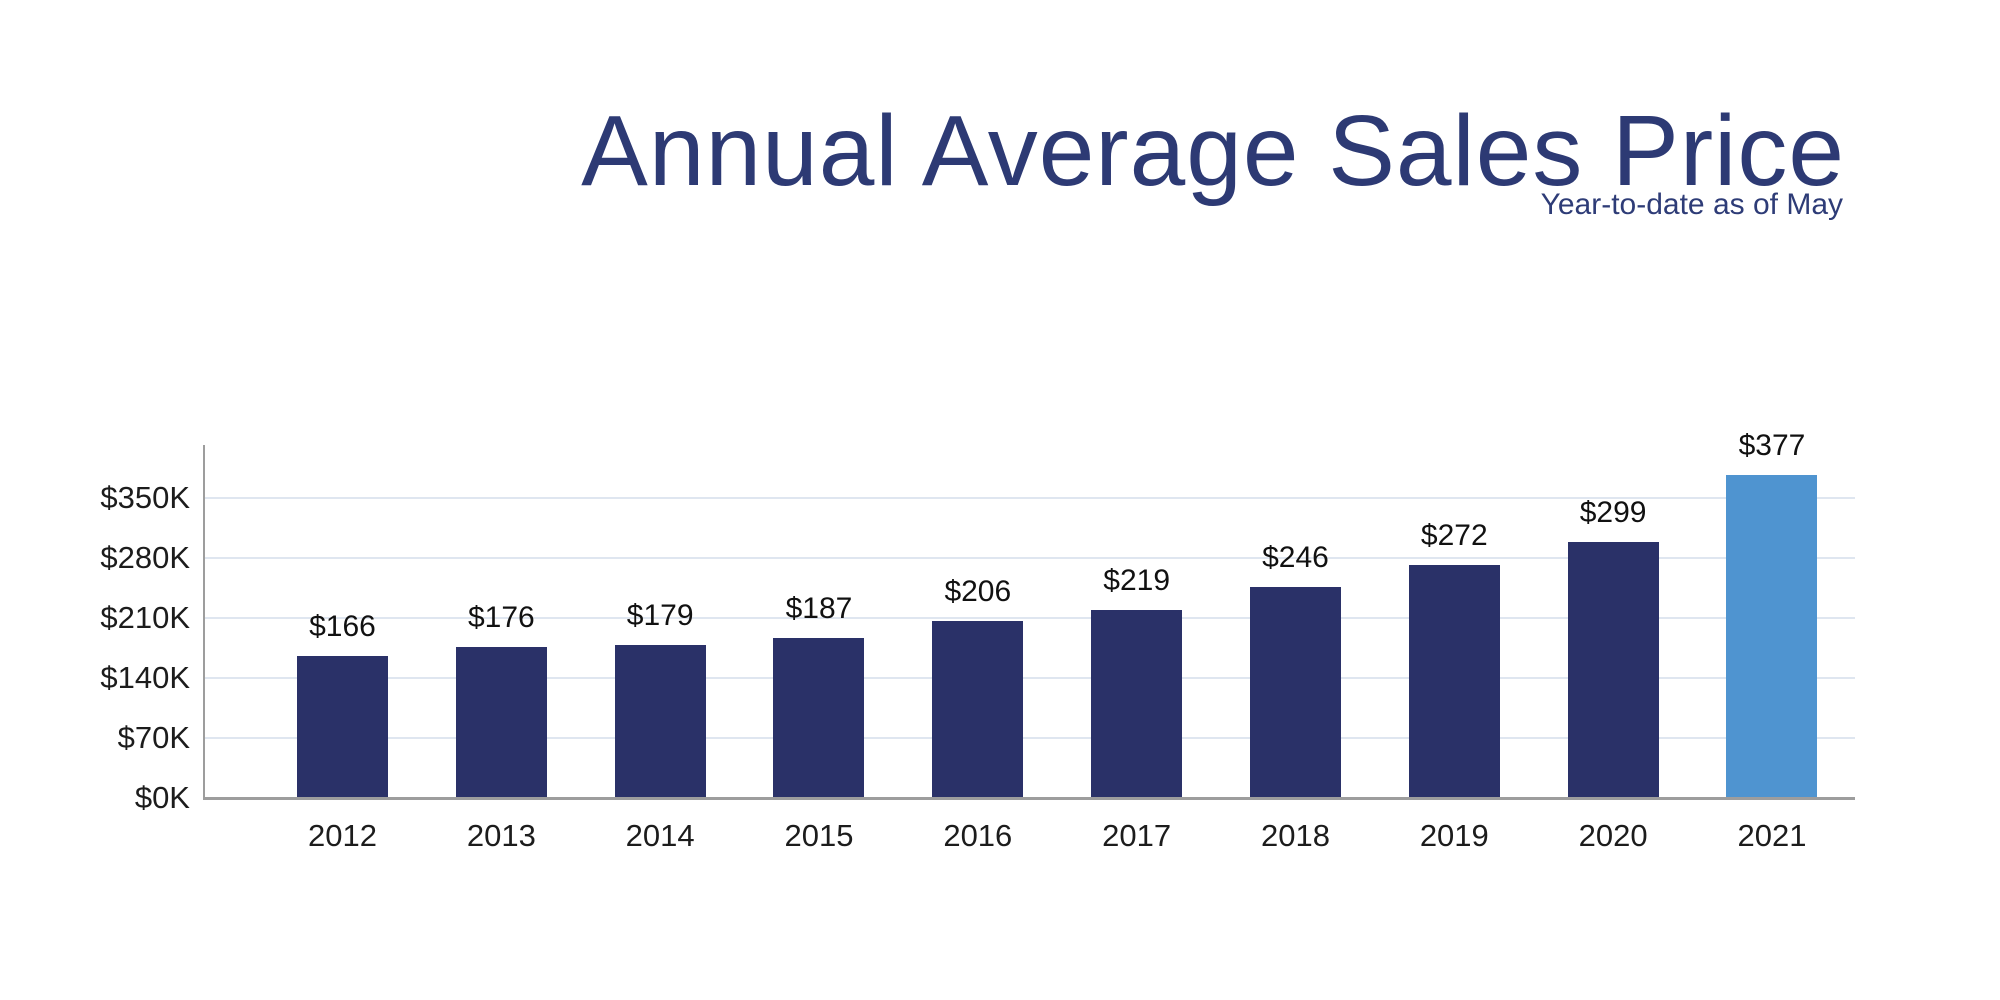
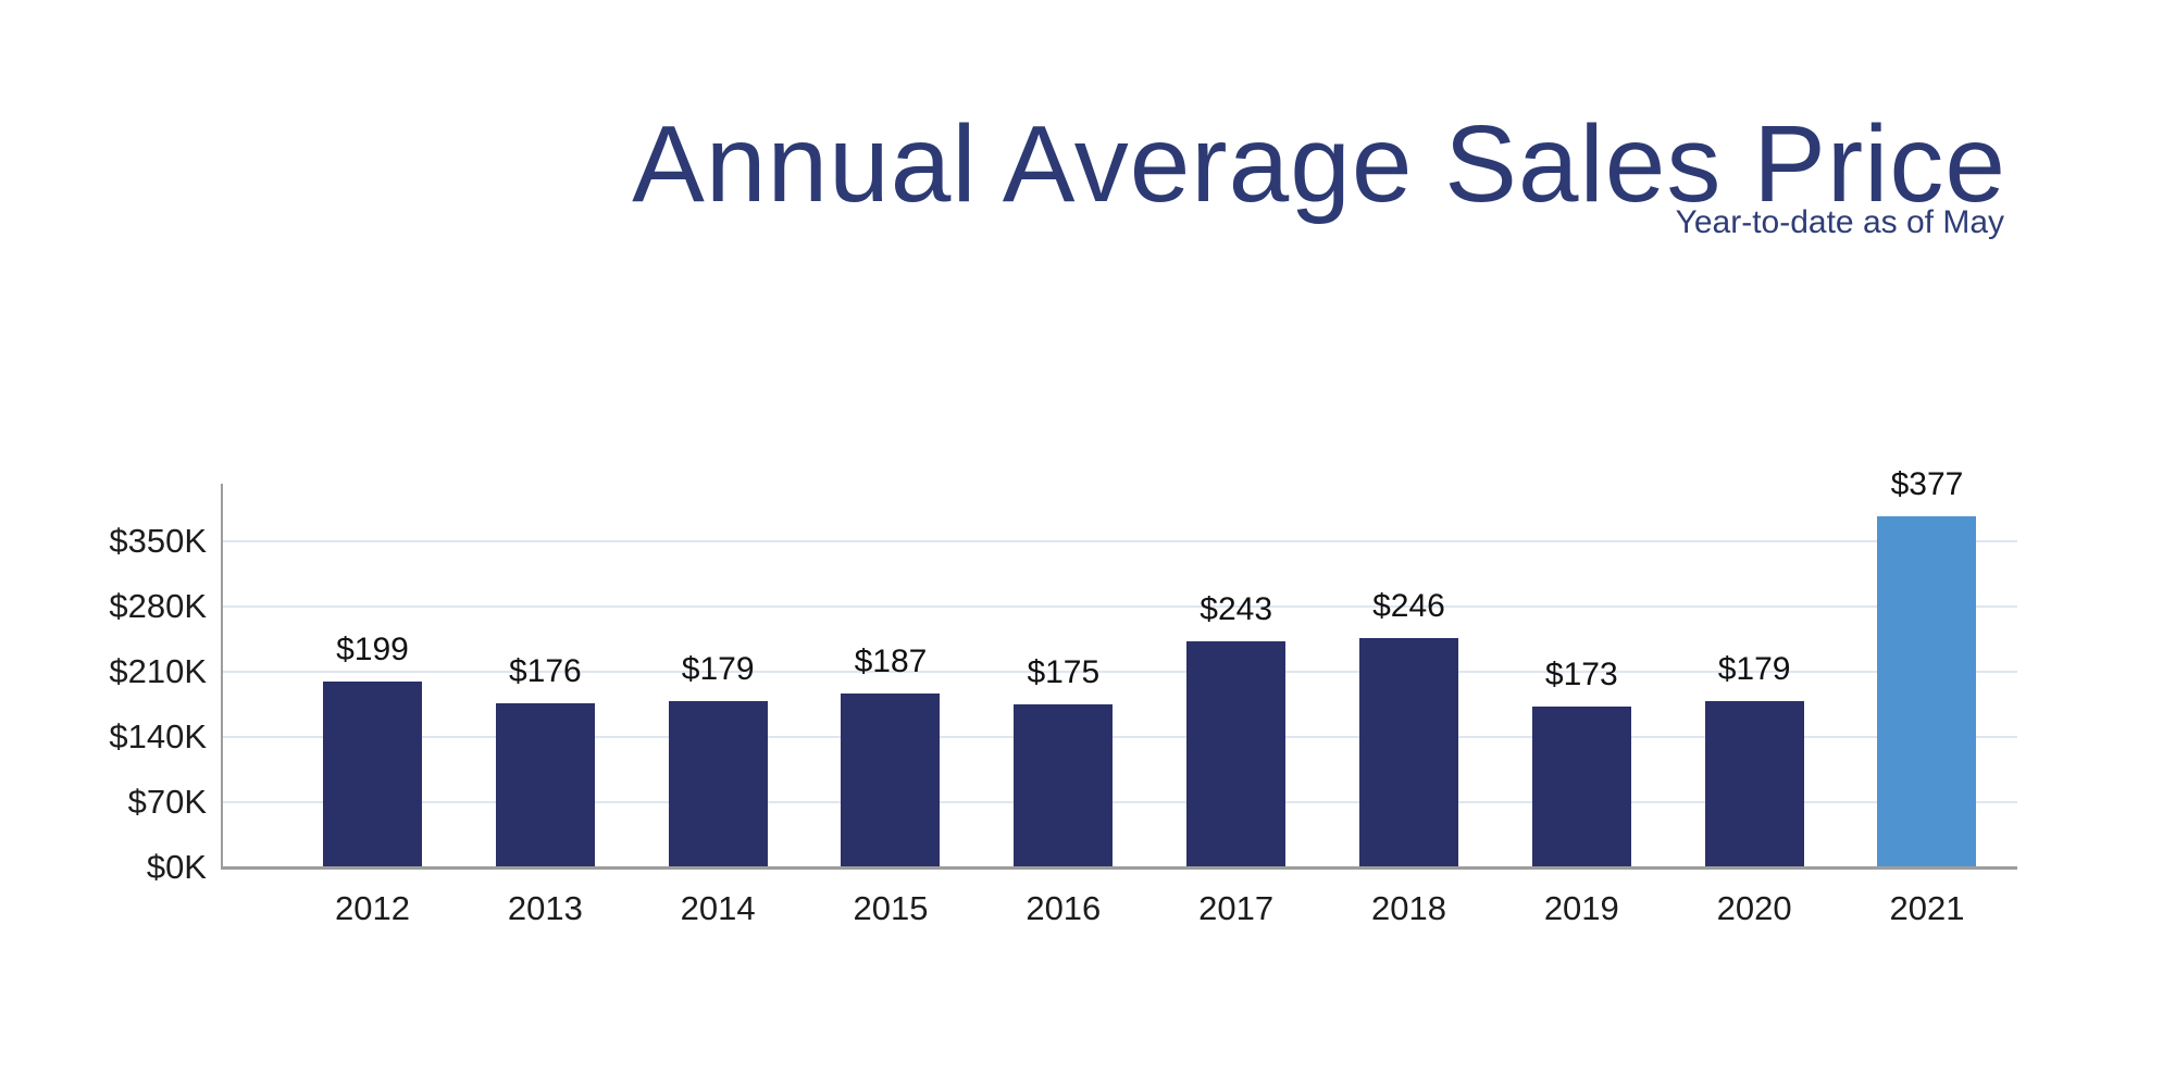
2012: $166 -> $199
2016: $206 -> $175
2017: $219 -> $243
2019: $272 -> $173
2020: $299 -> $179
